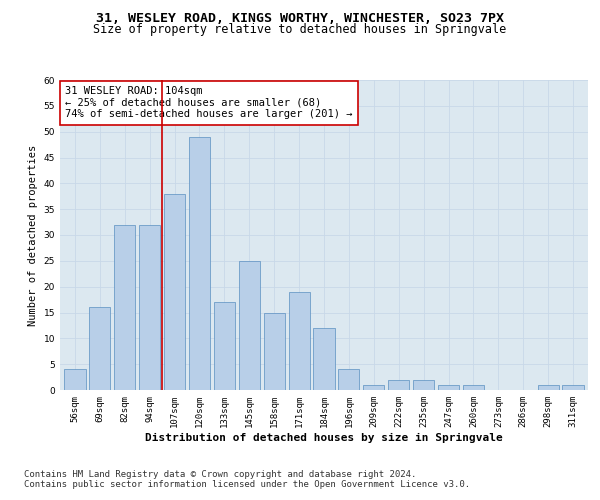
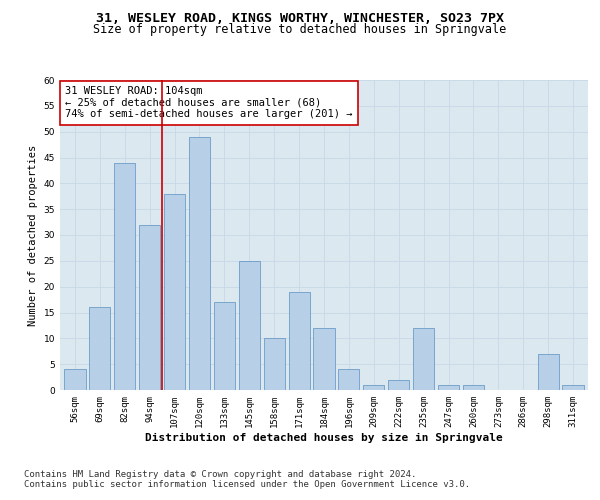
82sqm: 32 -> 44
158sqm: 15 -> 10
235sqm: 2 -> 12
298sqm: 1 -> 7
